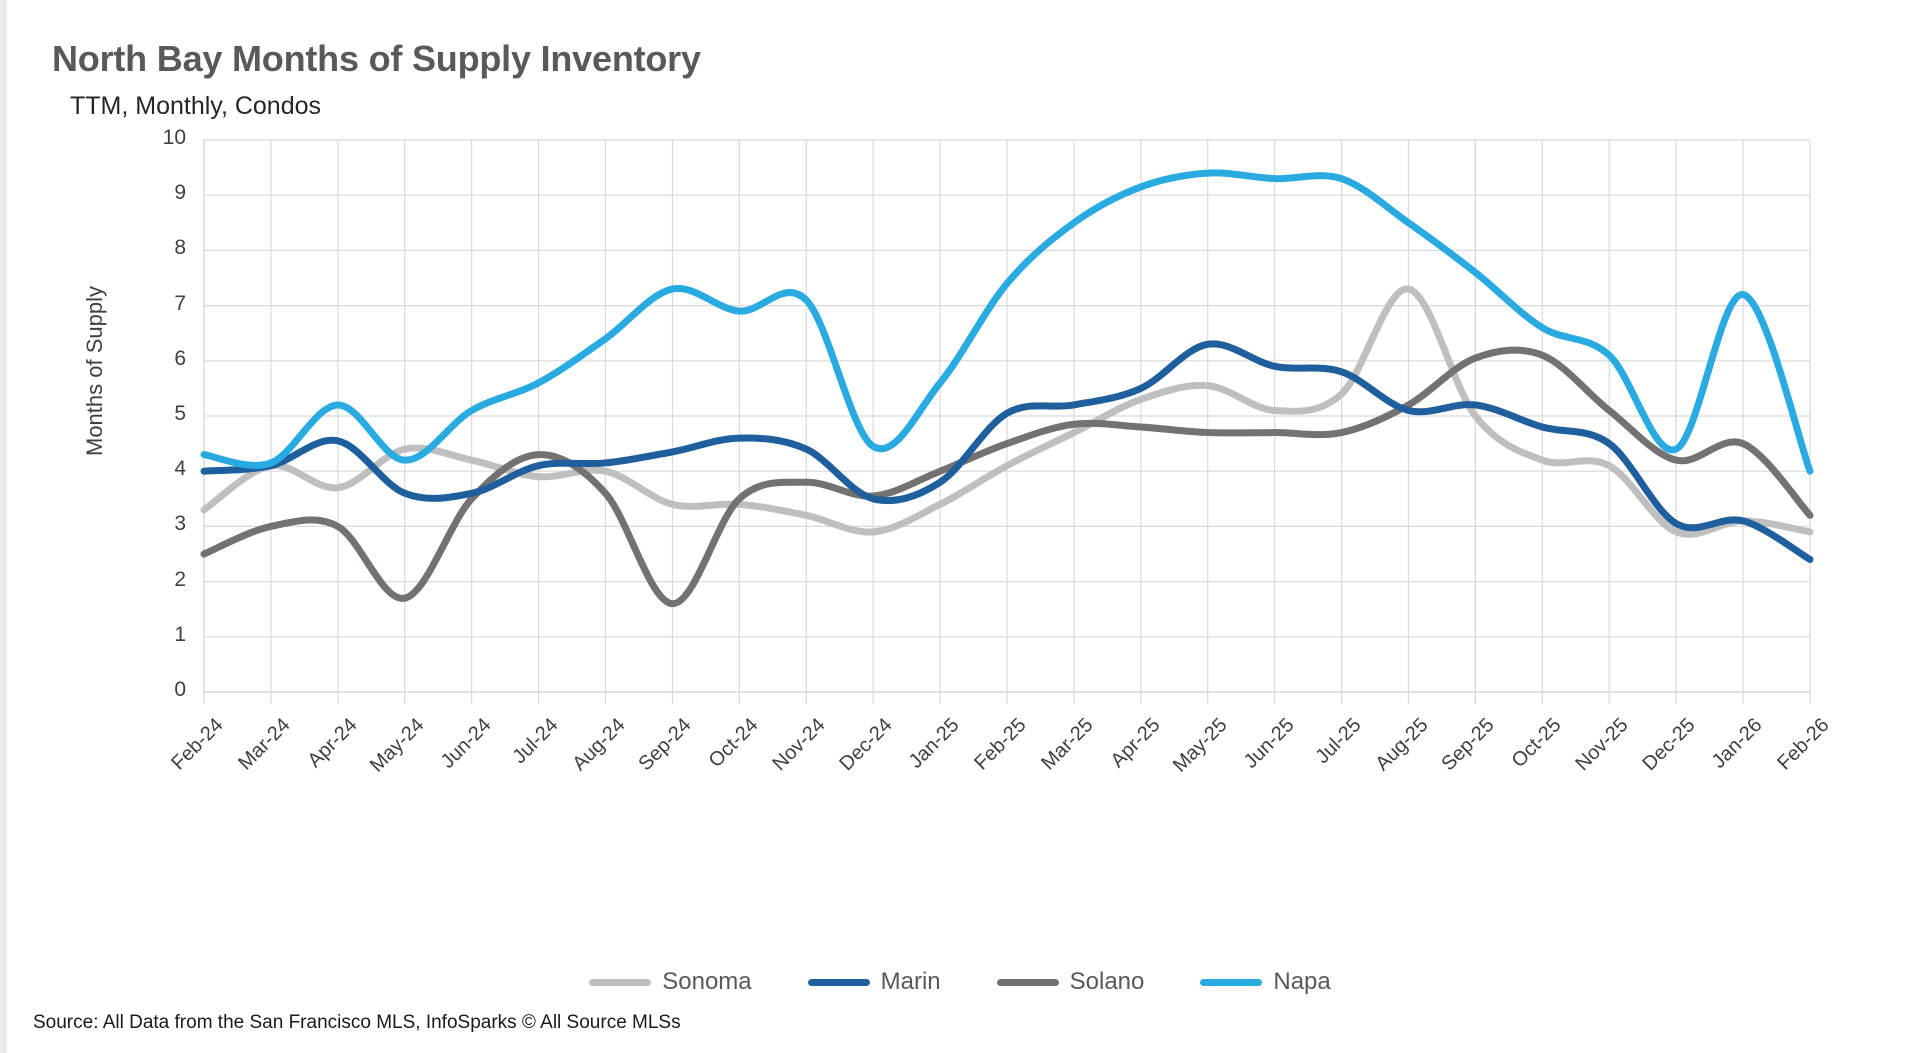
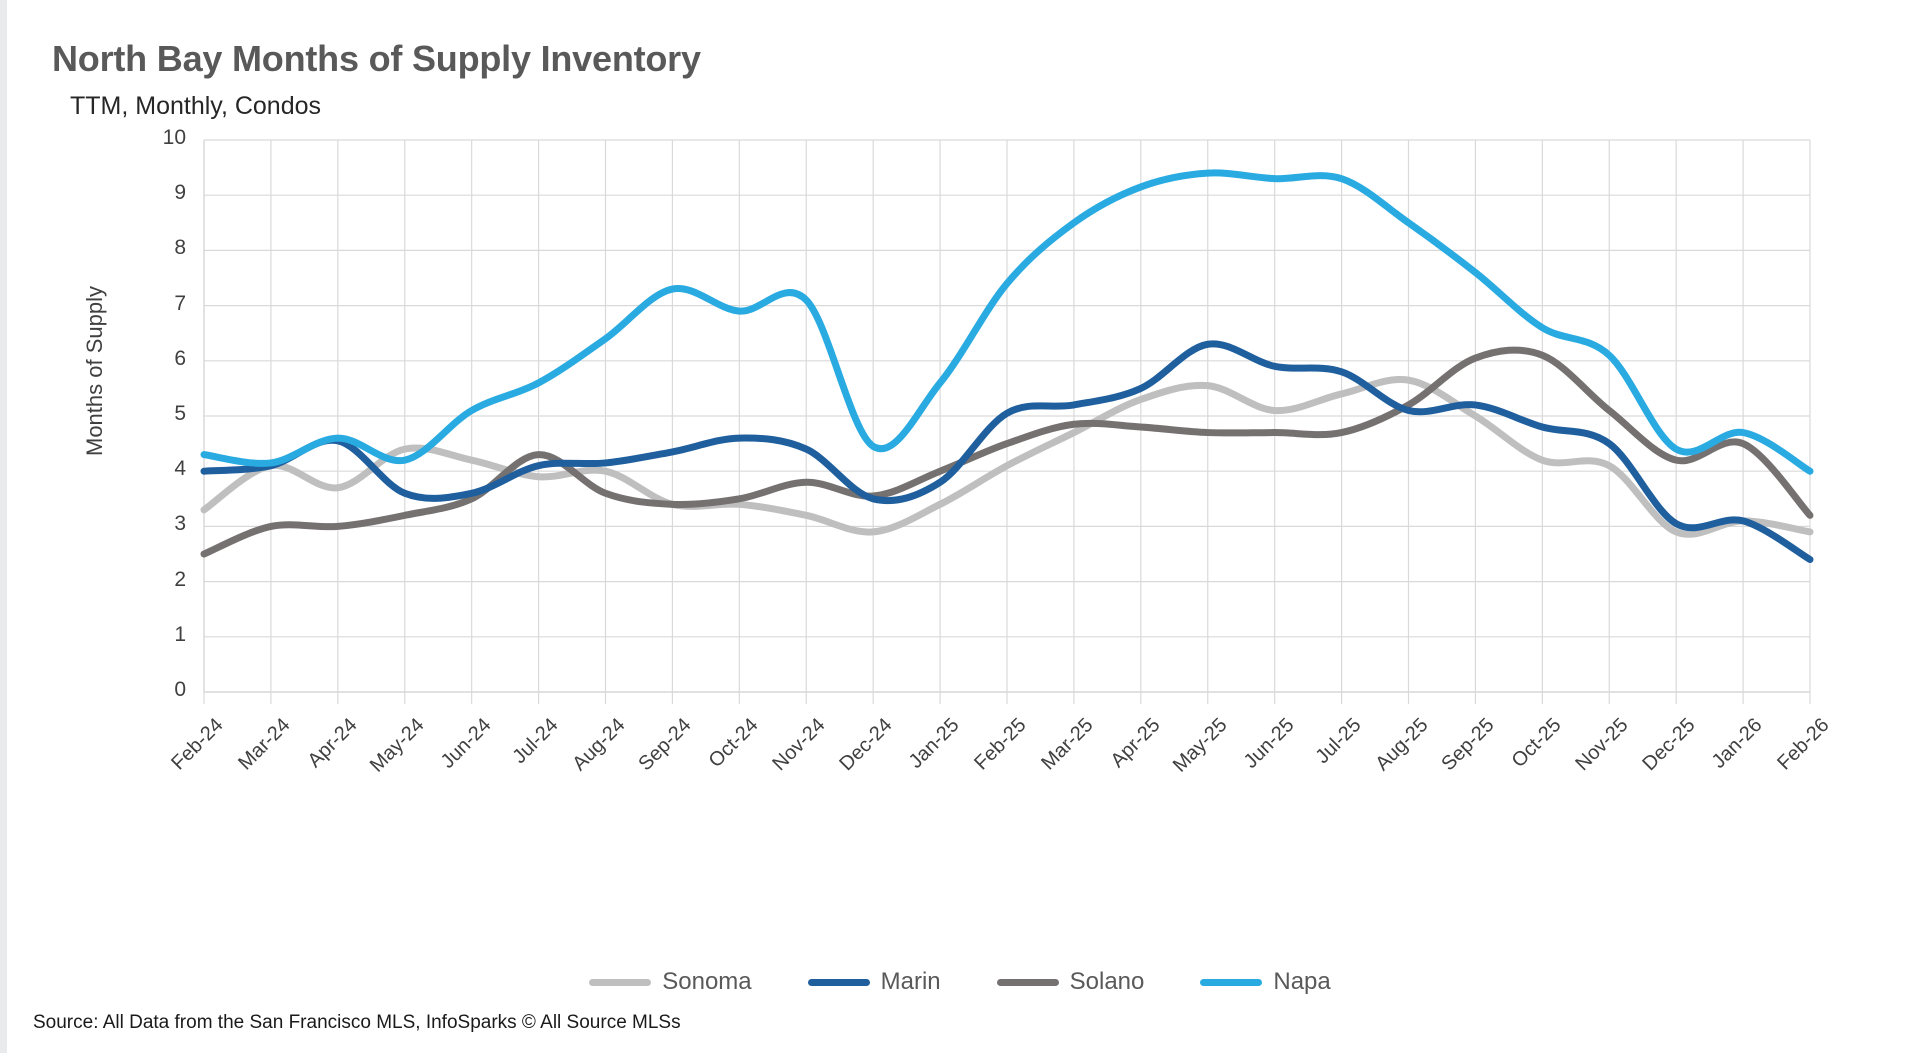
Napa/Apr-24: 5.2 -> 4.6
Solano/May-24: 1.7 -> 3.2
Solano/Sep-24: 1.6 -> 3.4
Sonoma/Aug-25: 7.3 -> 5.7
Napa/Jan-26: 7.2 -> 4.7
